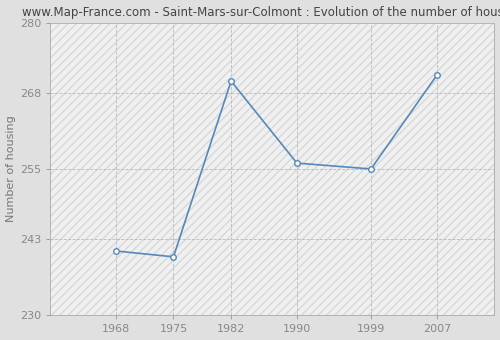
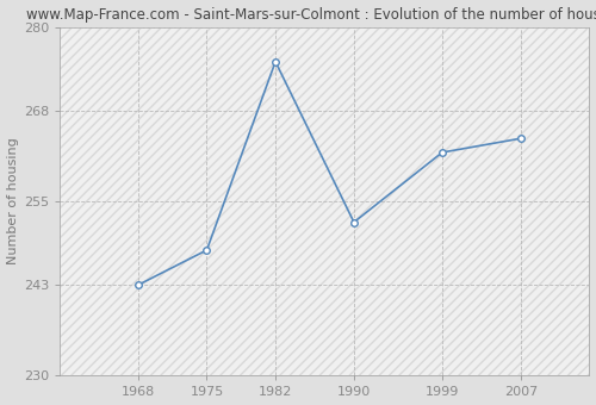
1968: 241 -> 243
1975: 240 -> 248
1982: 270 -> 275
1990: 256 -> 252
1999: 255 -> 262
2007: 271 -> 264
